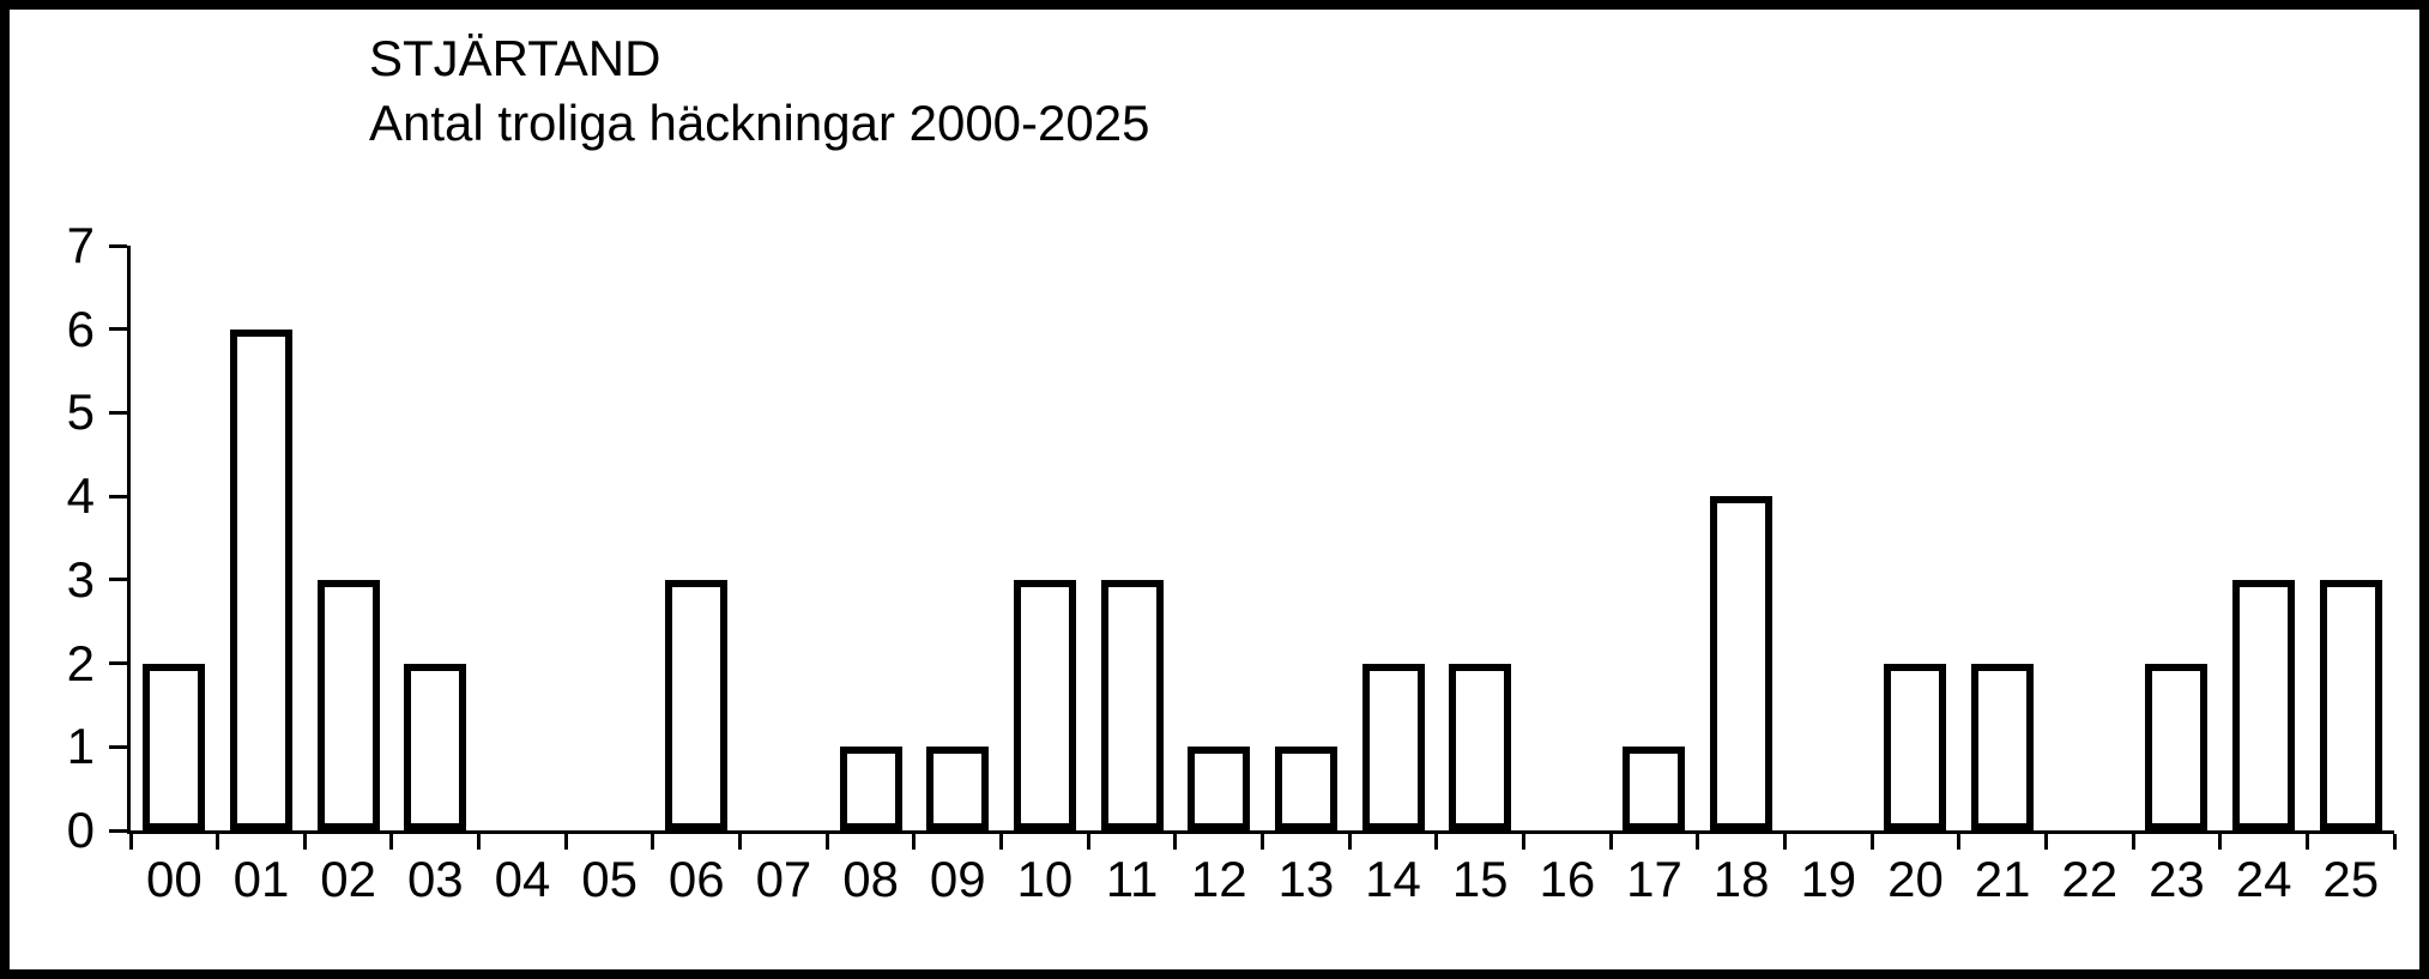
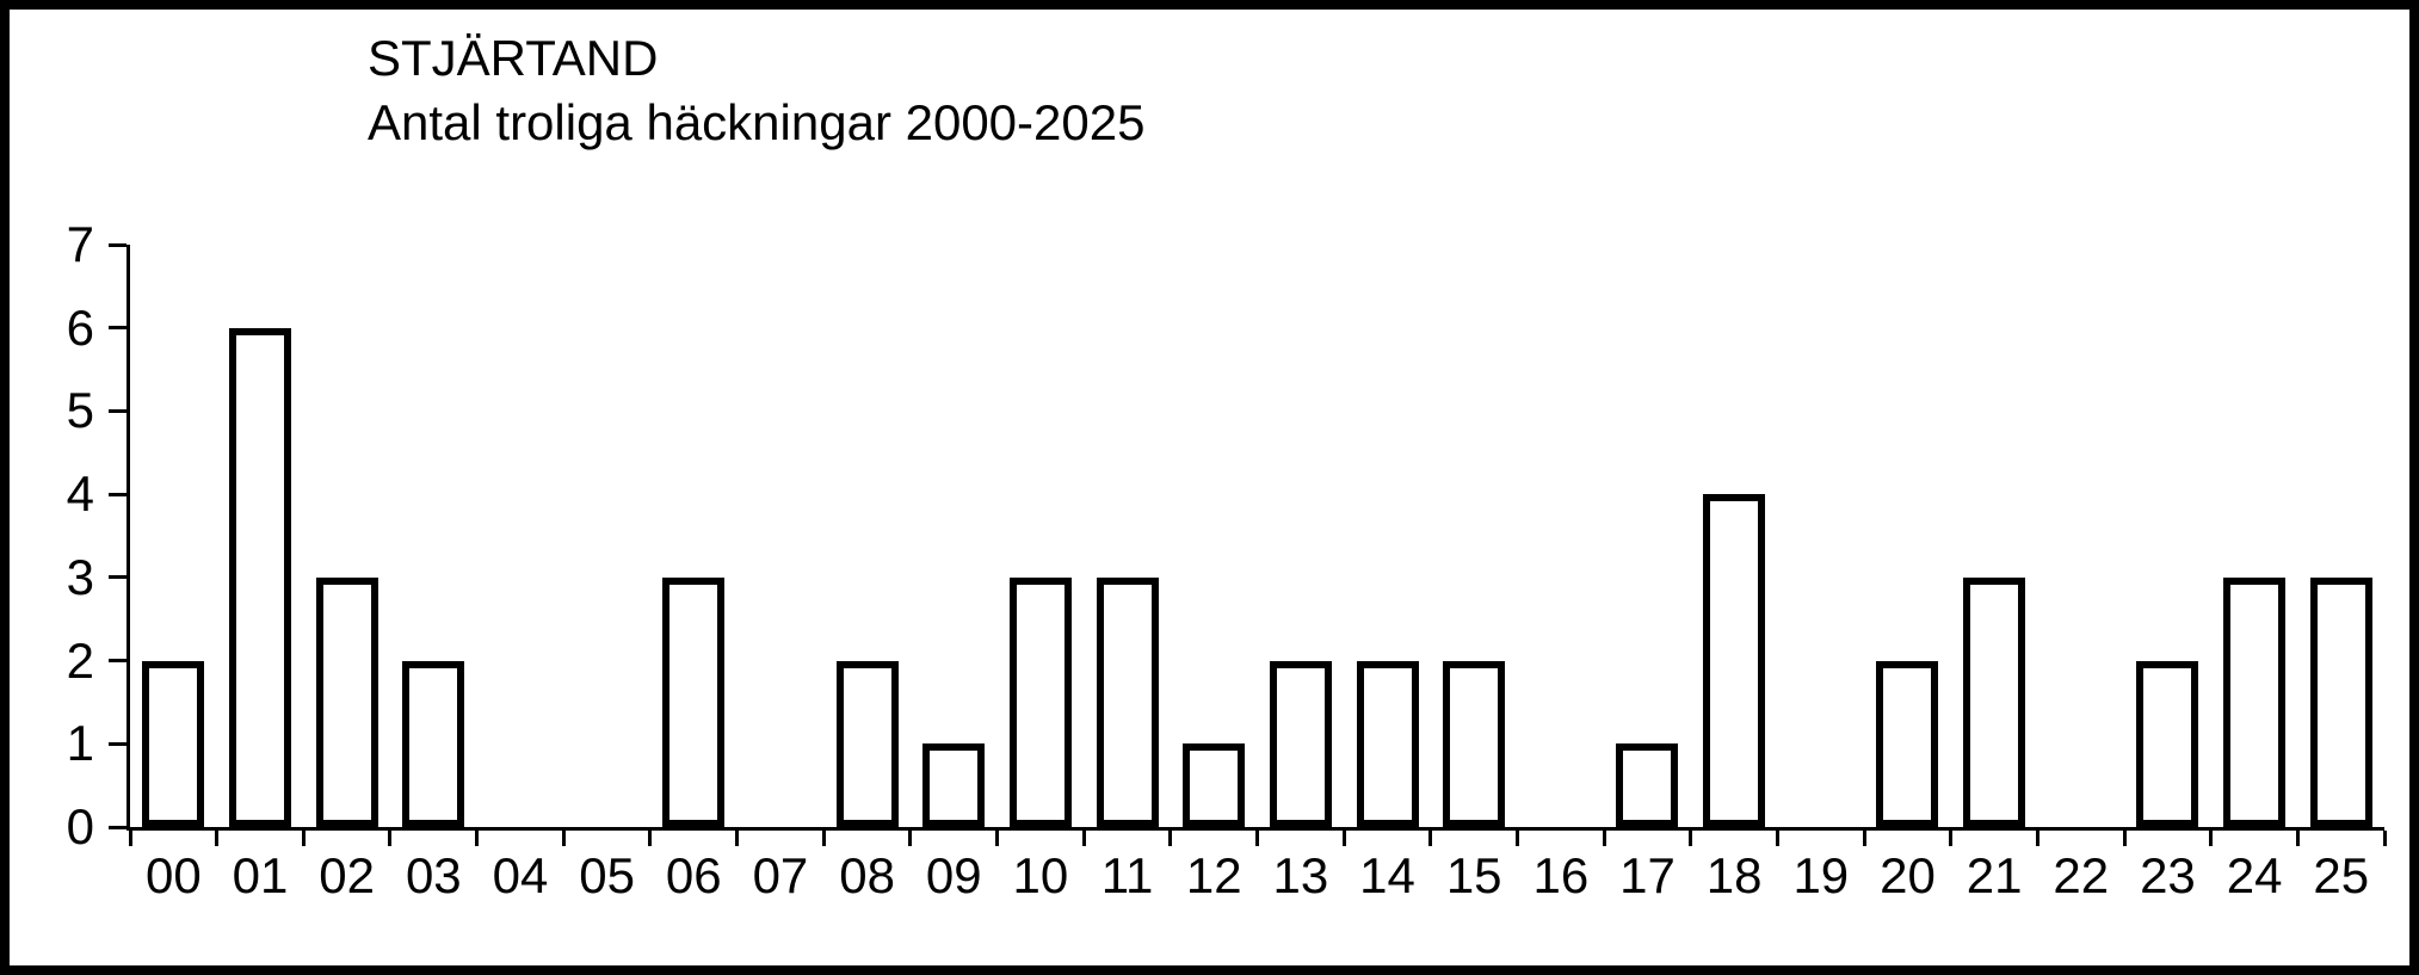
08: 1 -> 2
13: 1 -> 2
21: 2 -> 3
